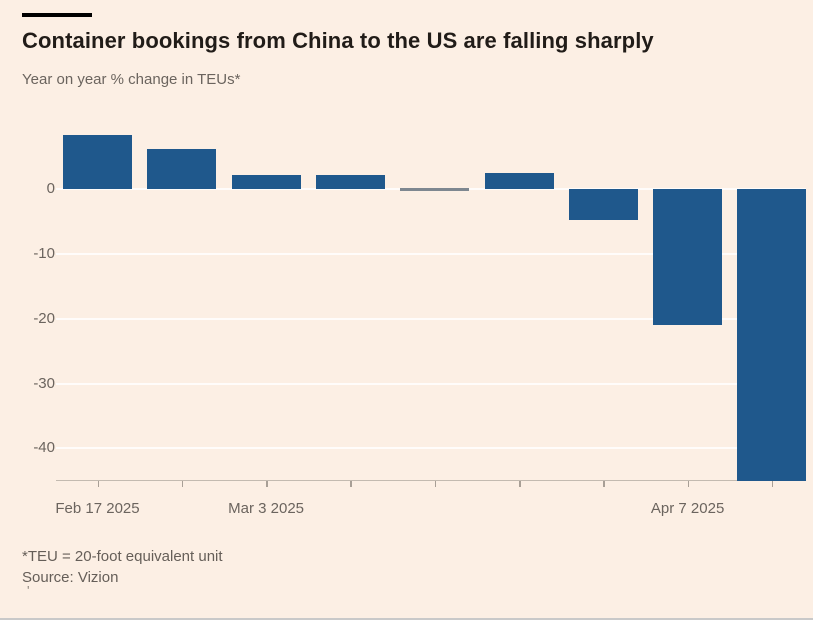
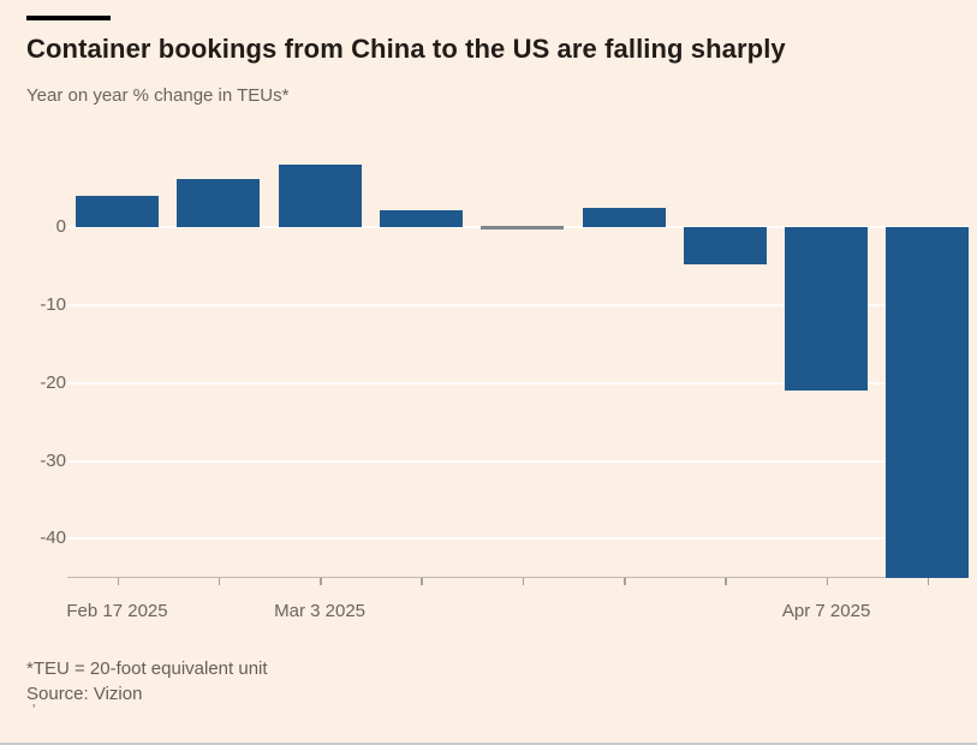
Feb 17 2025: 8 -> 4
Mar 3 2025: 2 -> 8
